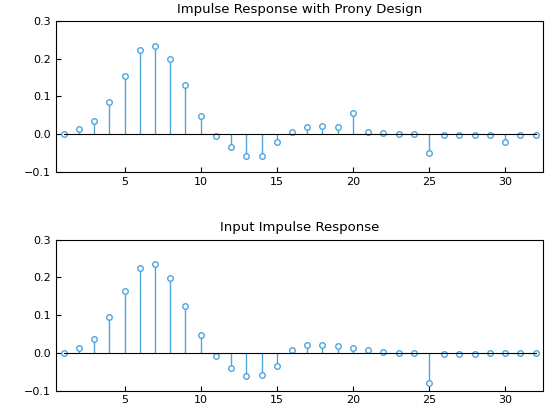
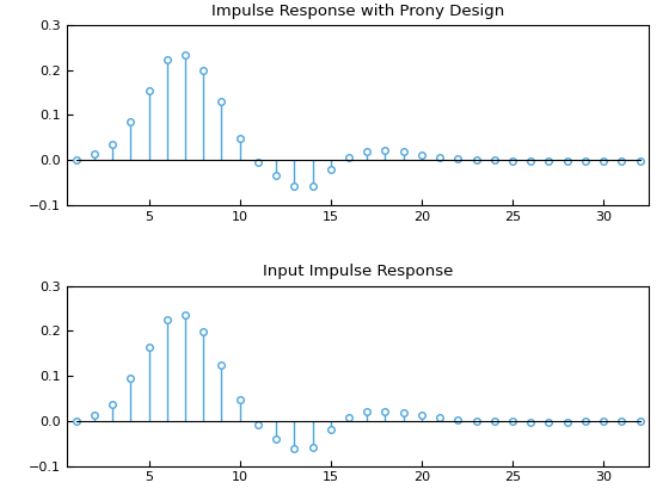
Impulse Response with Prony Design/20: 0.055 -> 0.012
Impulse Response with Prony Design/25: -0.050 -> -0.001
Impulse Response with Prony Design/30: -0.020 -> -0.001
Input Impulse Response/15: -0.035 -> -0.020
Input Impulse Response/25: -0.080 -> -0.001
